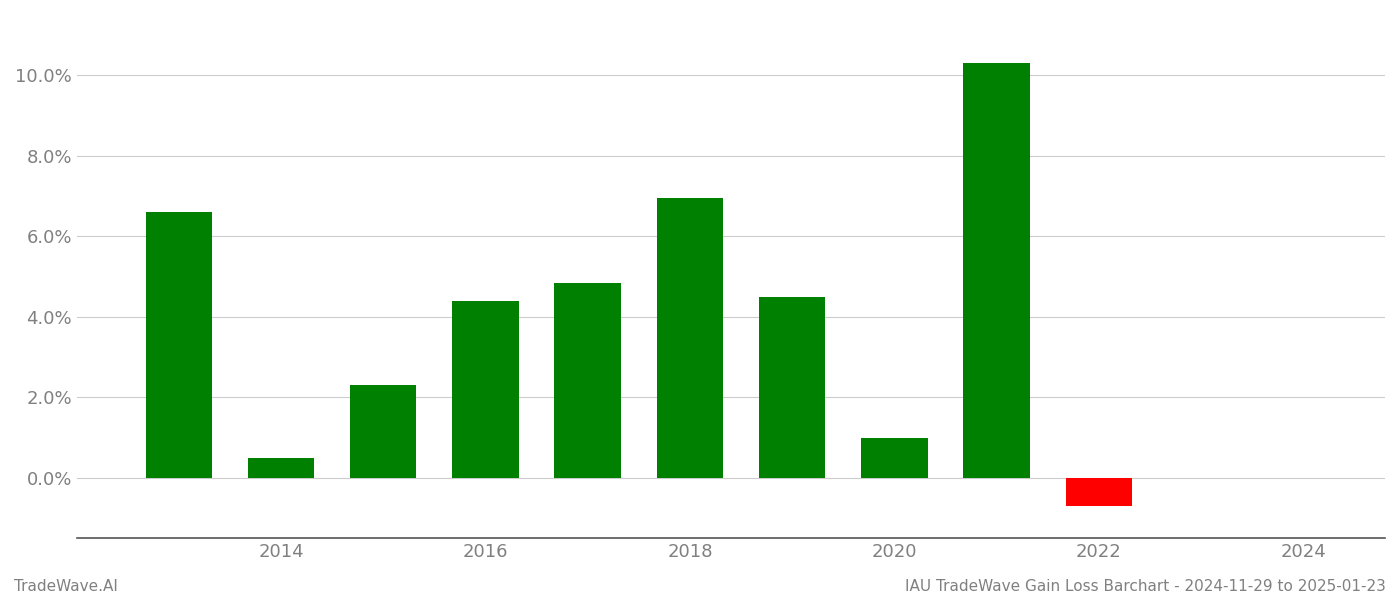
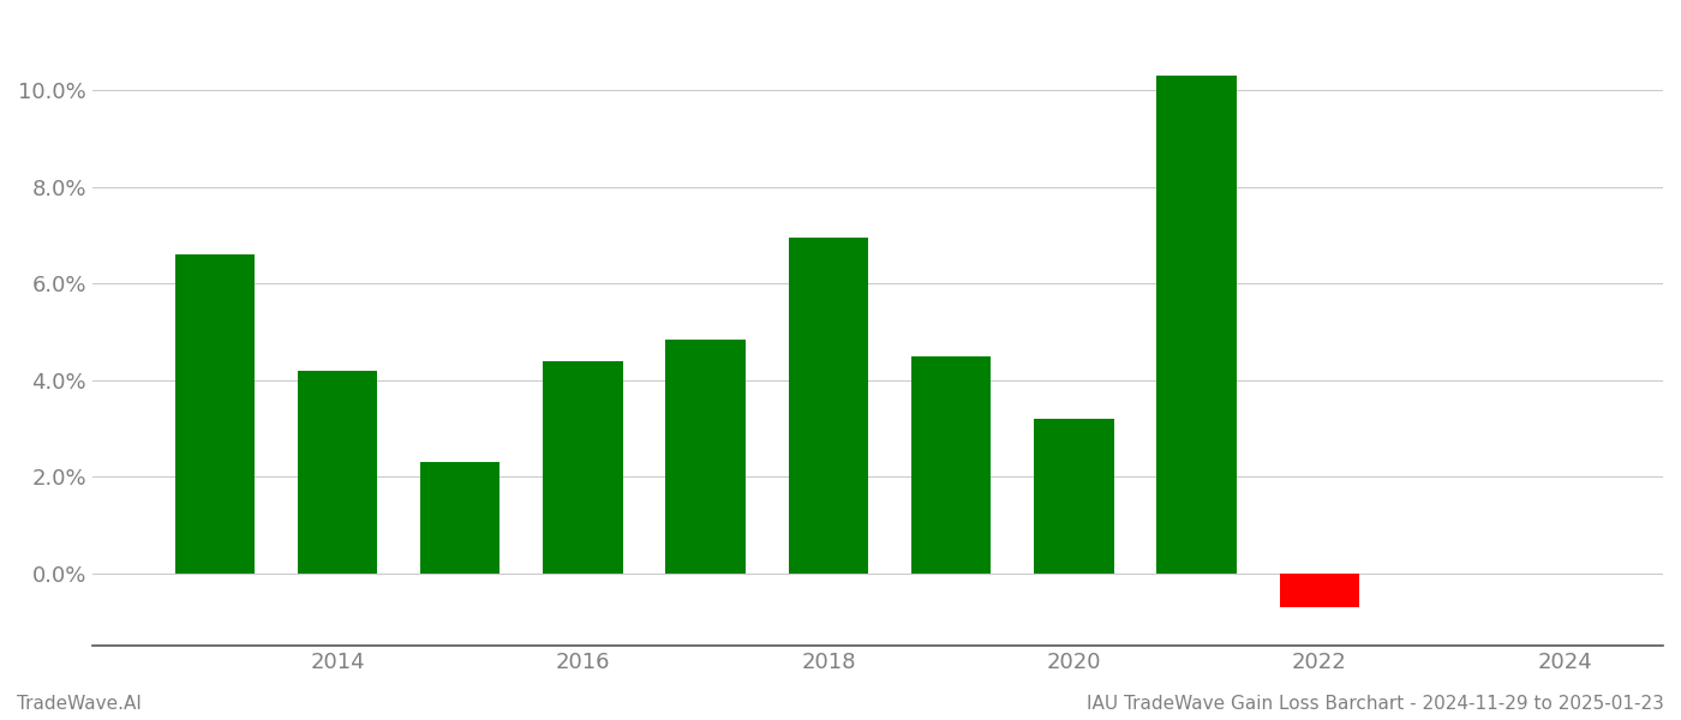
2014: 0.50% -> 4.20%
2020: 1.00% -> 3.20%
